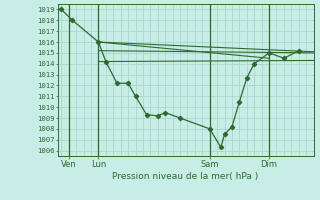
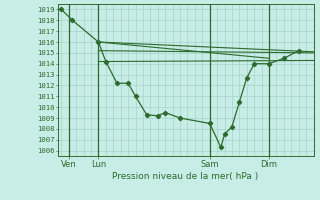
Sam: 1008.0 -> 1008.5
Dim: 1015.0 -> 1014.0
